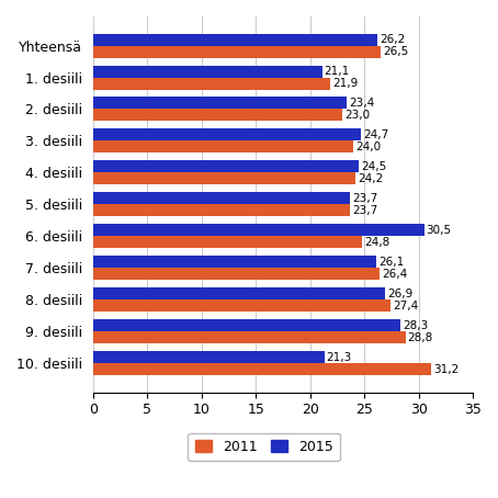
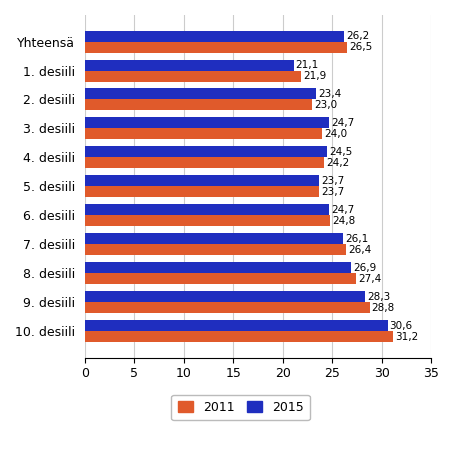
2015/6. desiili: 30,5 -> 24,7
2015/10. desiili: 21,3 -> 30,6
